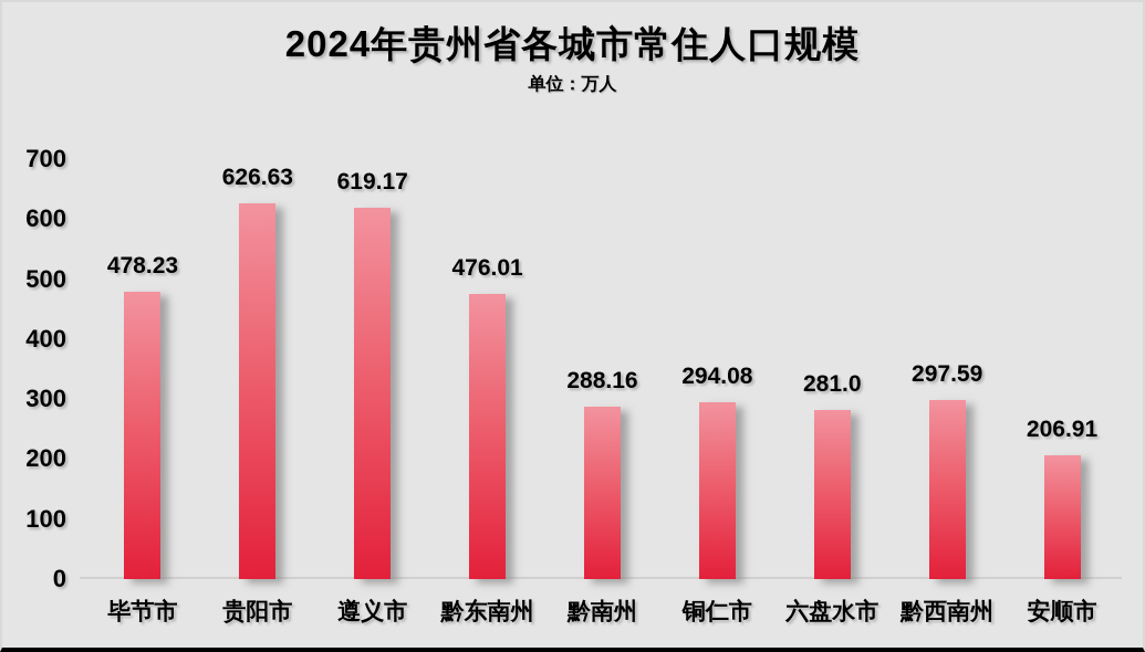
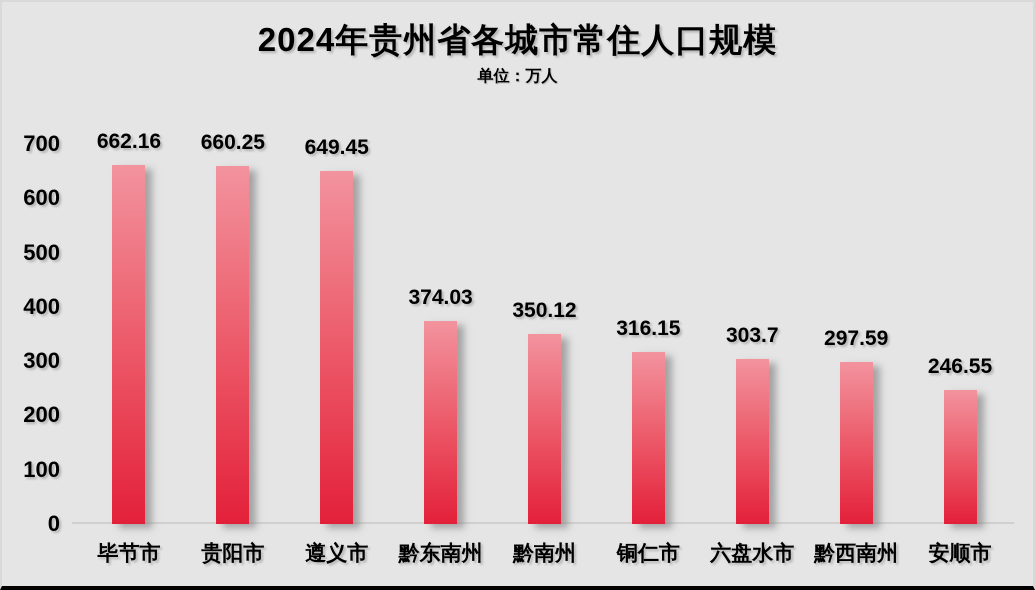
毕节市: 478.23 -> 662.16
贵阳市: 626.63 -> 660.25
遵义市: 619.17 -> 649.45
黔东南州: 476.01 -> 374.03
黔南州: 288.16 -> 350.12
铜仁市: 294.08 -> 316.15
六盘水市: 281.0 -> 303.7
安顺市: 206.91 -> 246.55
